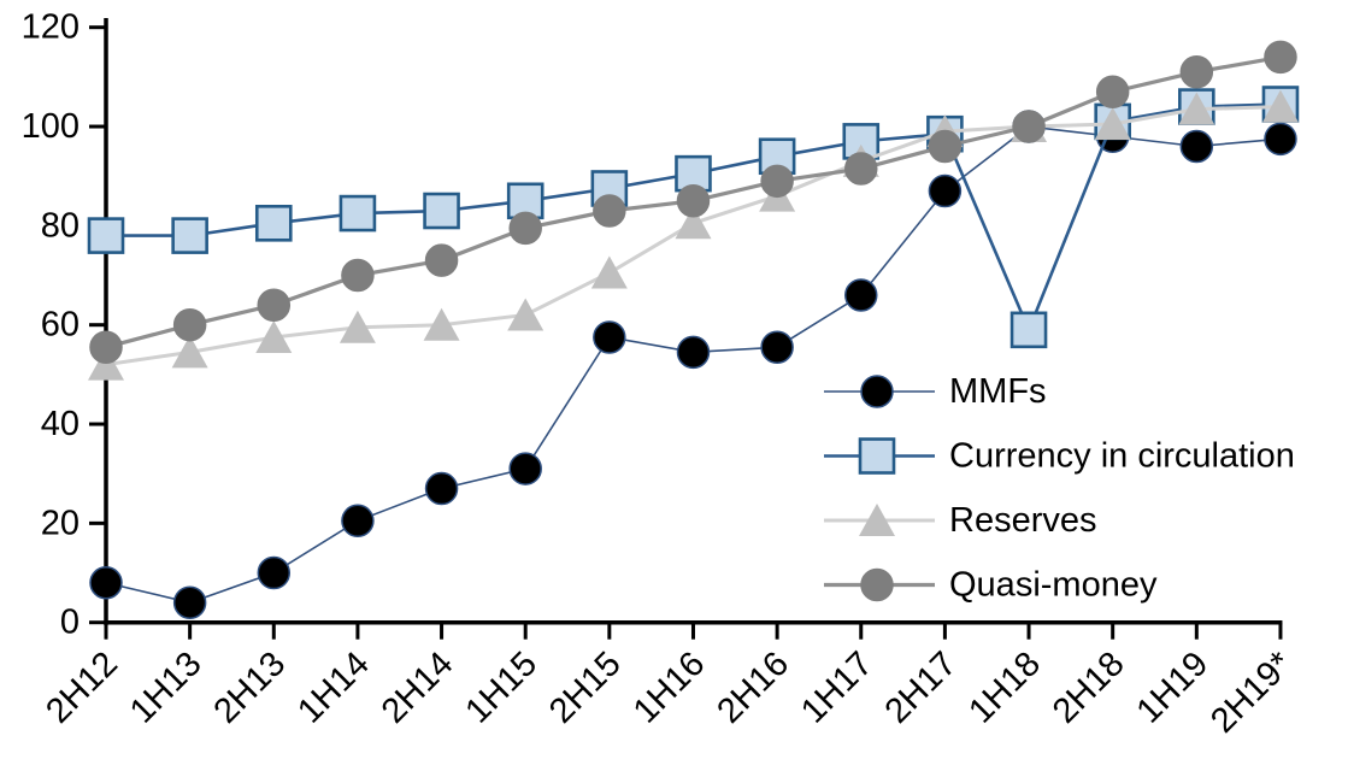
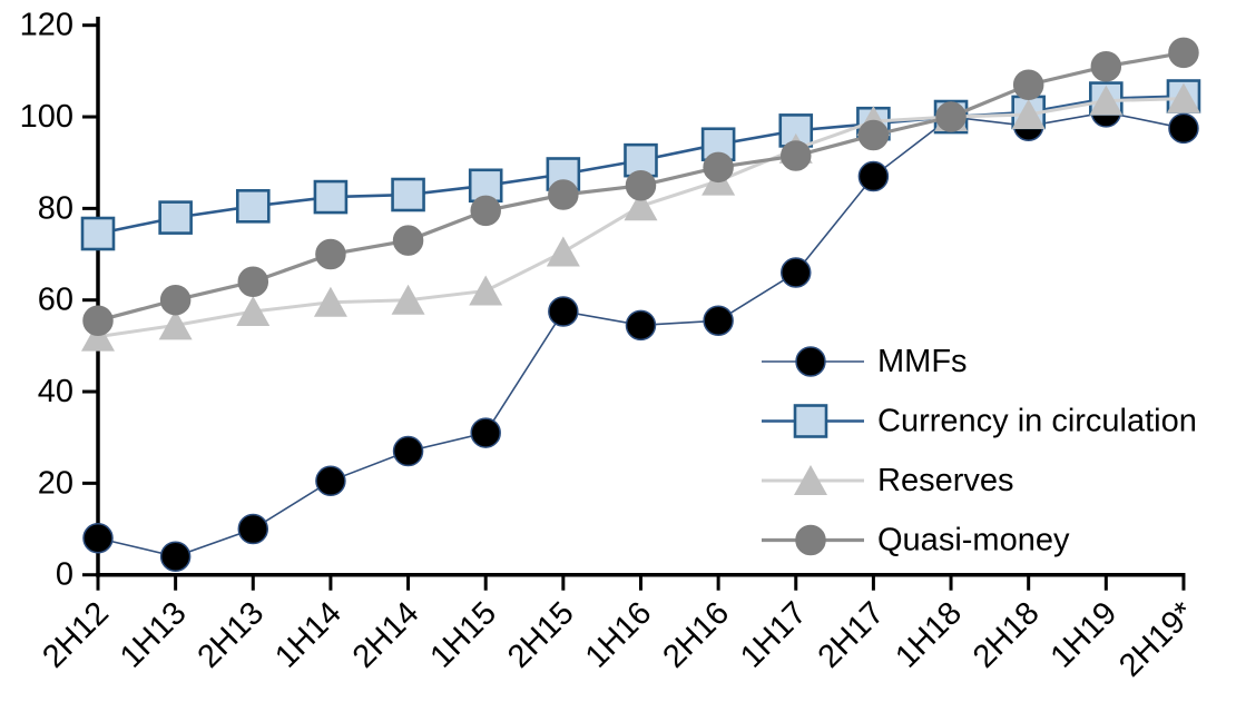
Currency in circulation/2H12: 78 -> 74
Currency in circulation/1H18: 59 -> 100
MMFs/1H19: 96 -> 101
